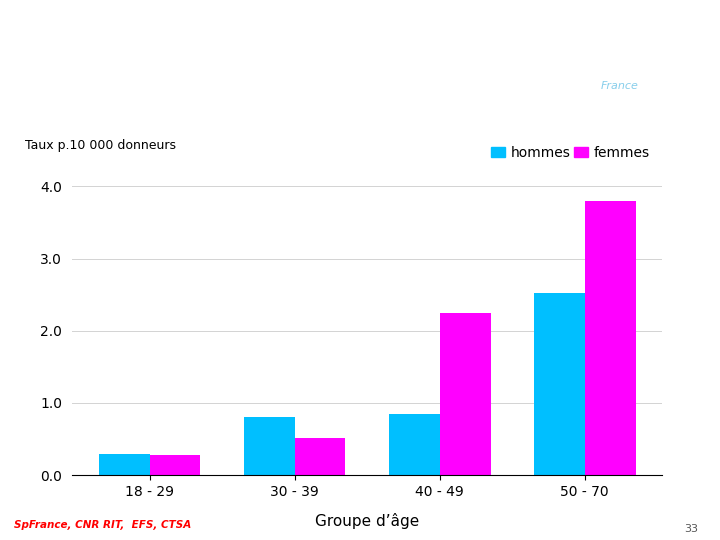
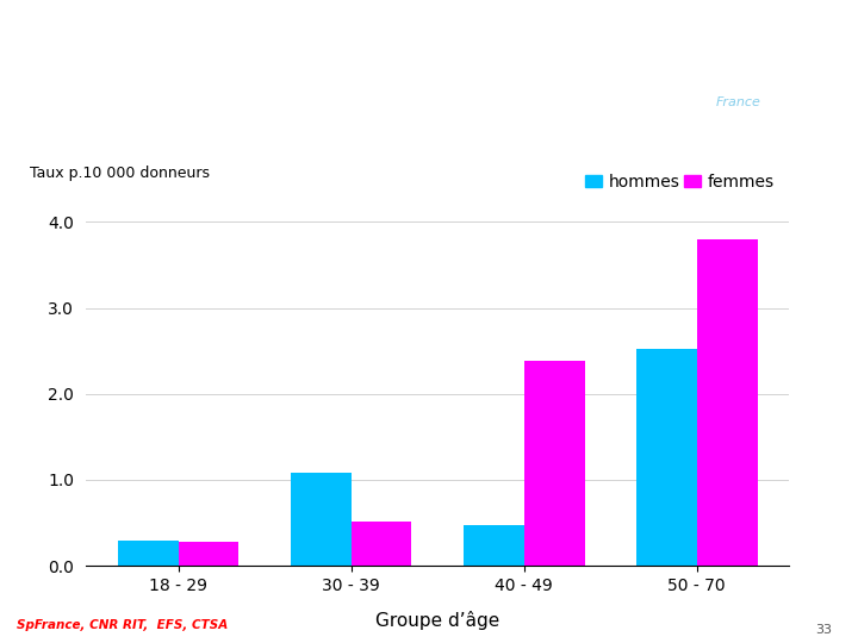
hommes/30 - 39: 0.80 -> 1.08
hommes/40 - 49: 0.85 -> 0.48
femmes/40 - 49: 2.25 -> 2.38
